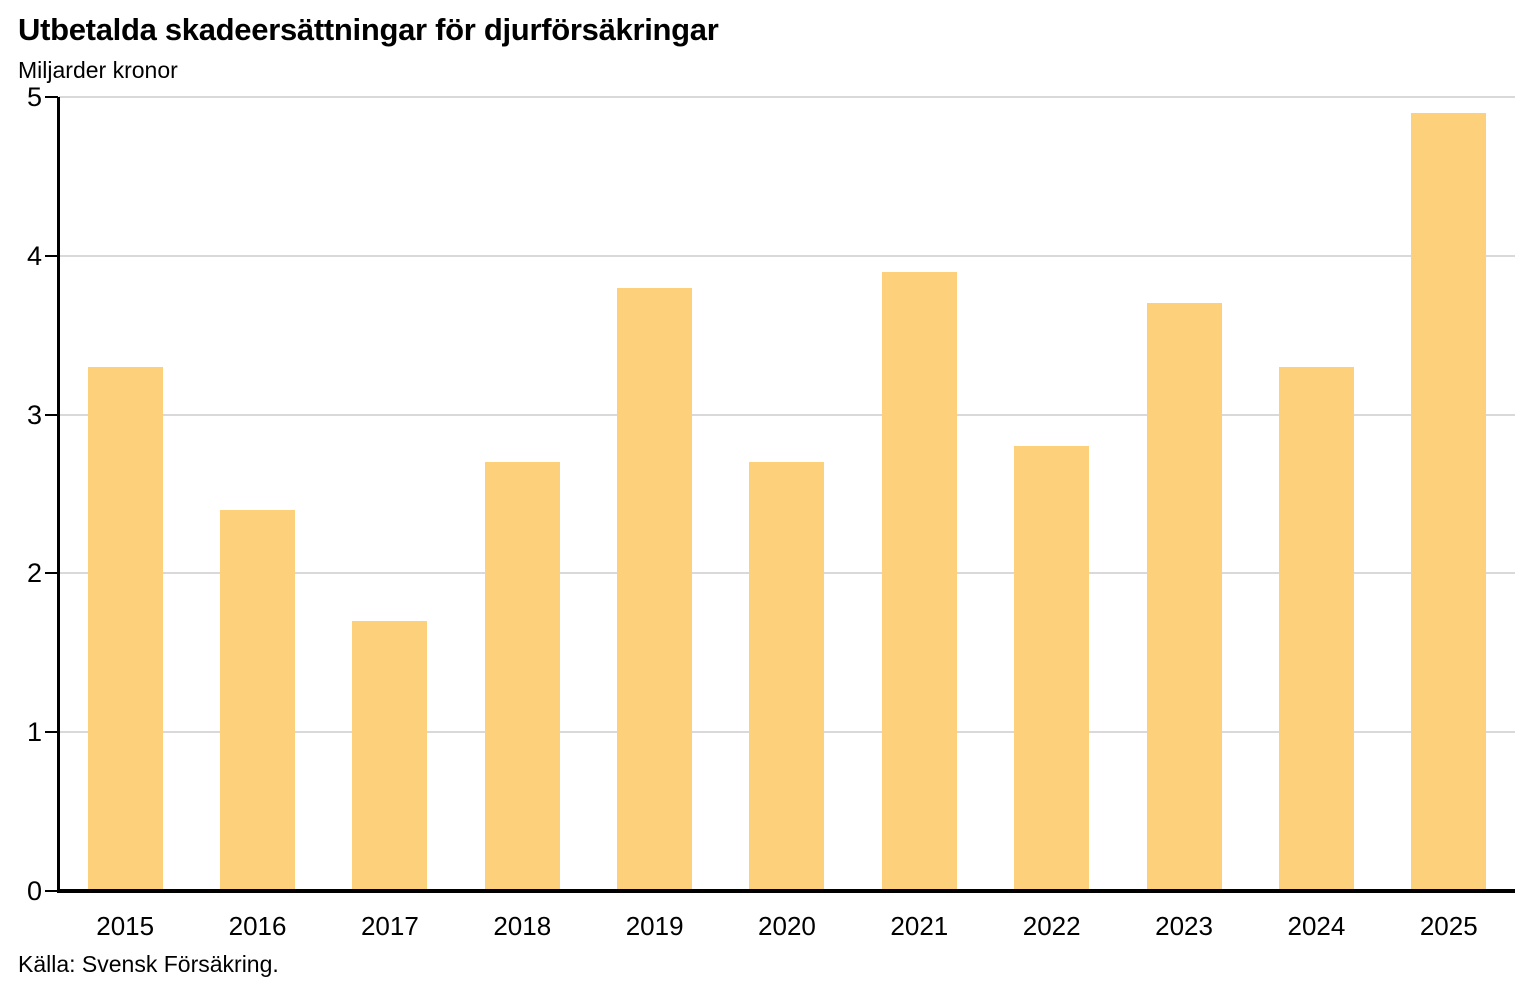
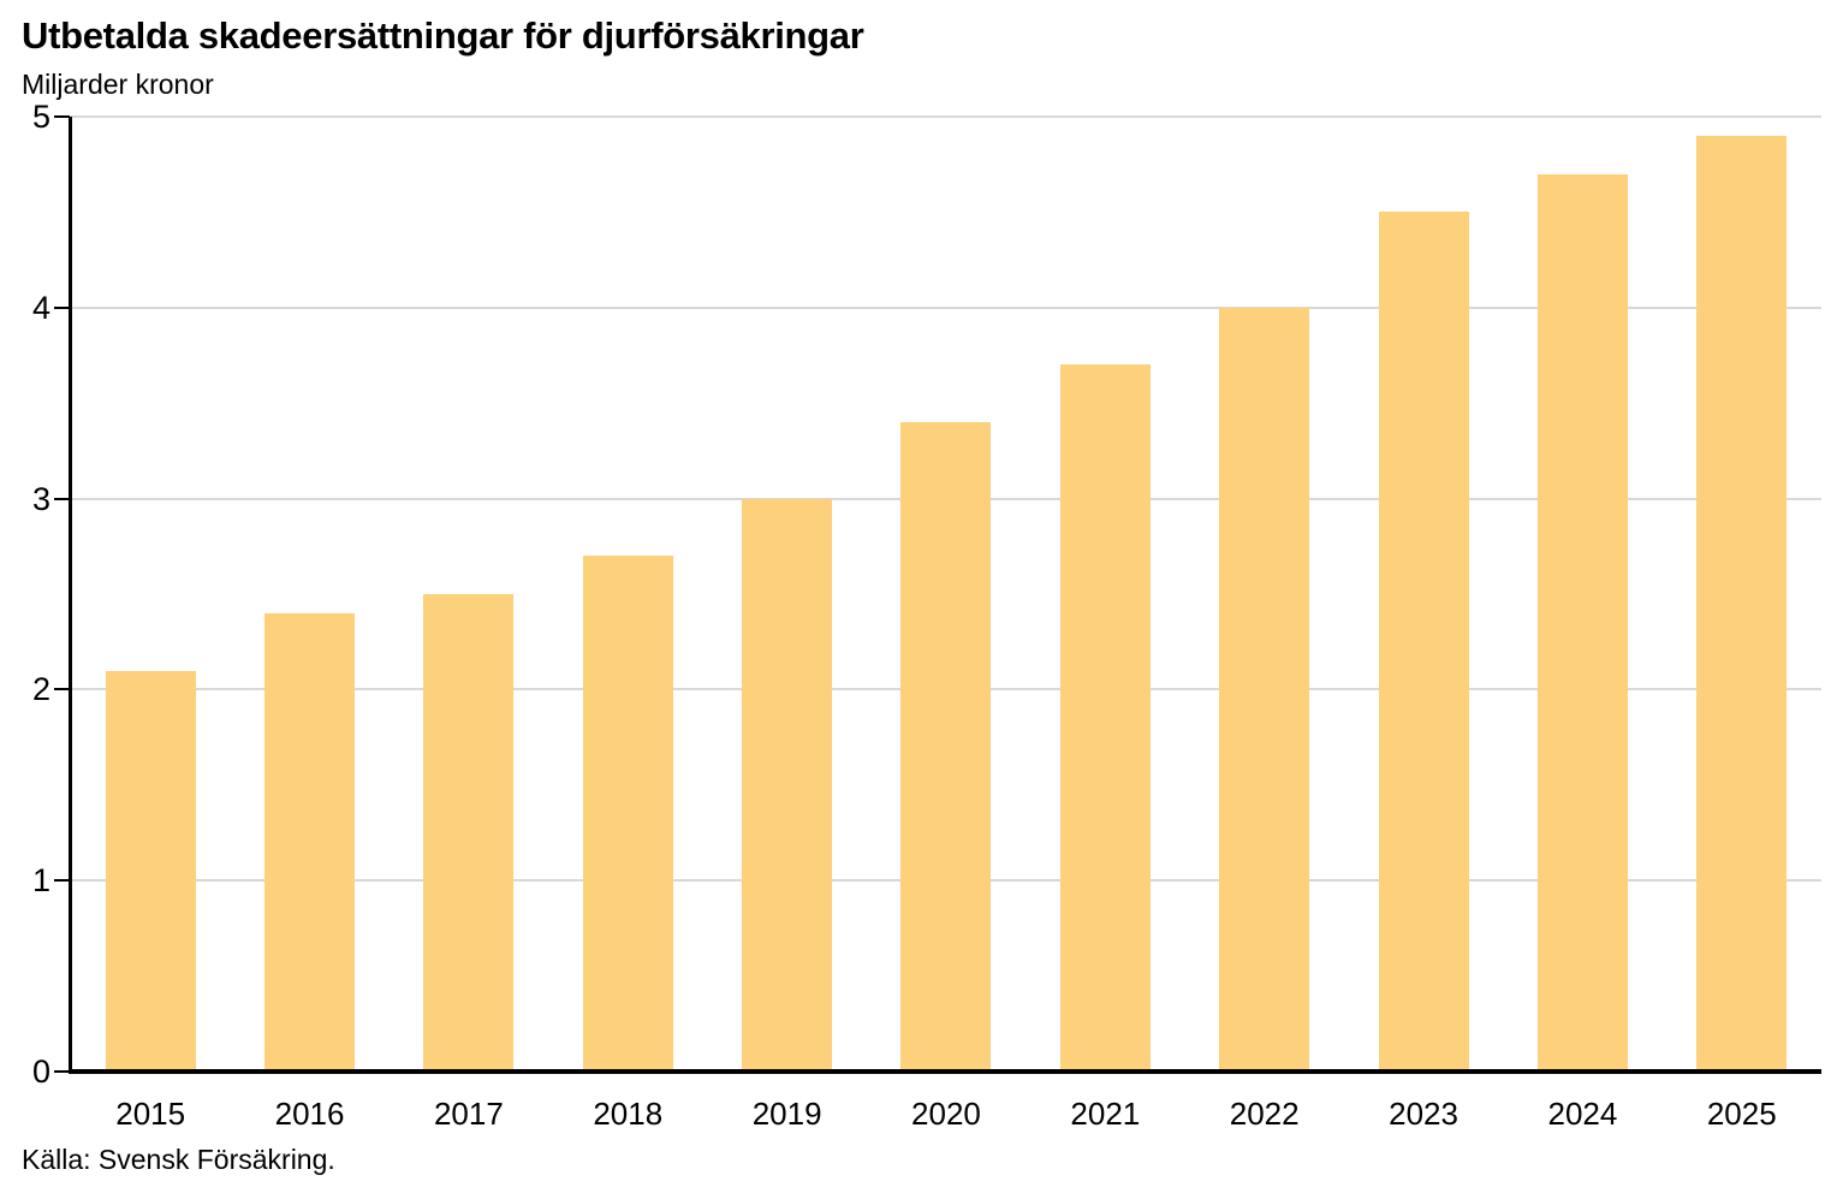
2015: 3.3 -> 2.1
2017: 1.7 -> 2.5
2019: 3.8 -> 3.0
2020: 2.7 -> 3.4
2021: 3.9 -> 3.7
2022: 2.8 -> 4.0
2023: 3.7 -> 4.5
2024: 3.3 -> 4.7
